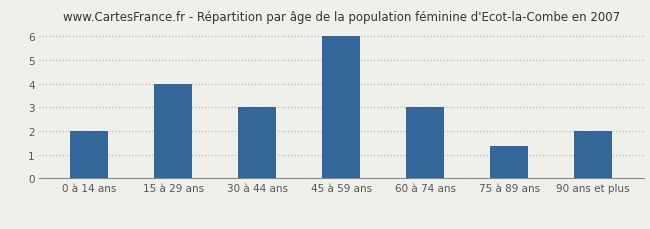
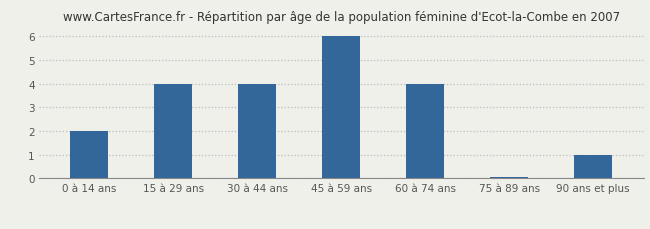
30 à 44 ans: 3.00 -> 4.00
60 à 74 ans: 3.00 -> 4.00
75 à 89 ans: 1.35 -> 0.07
90 ans et plus: 2.00 -> 1.00
